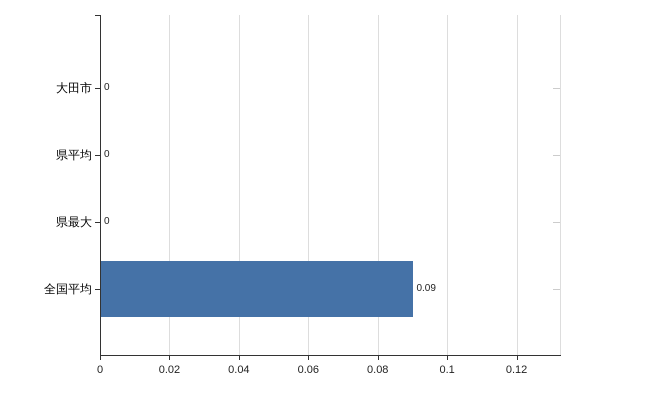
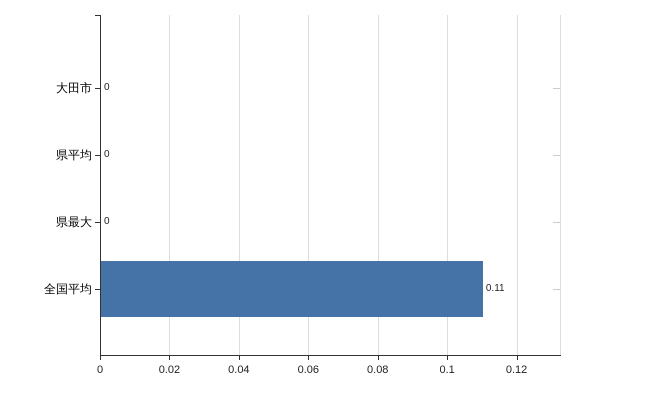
全国平均: 0.09 -> 0.11
